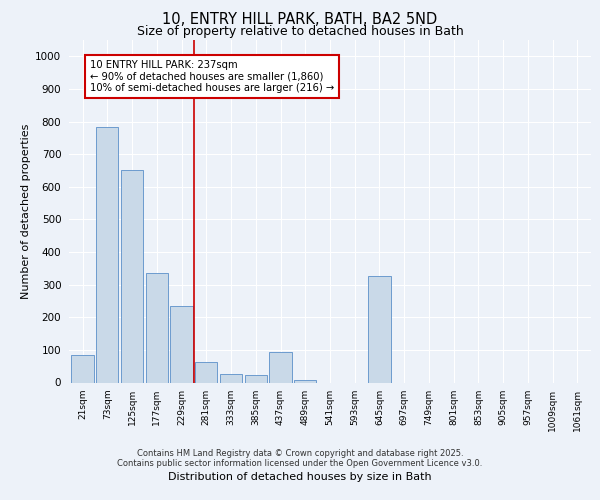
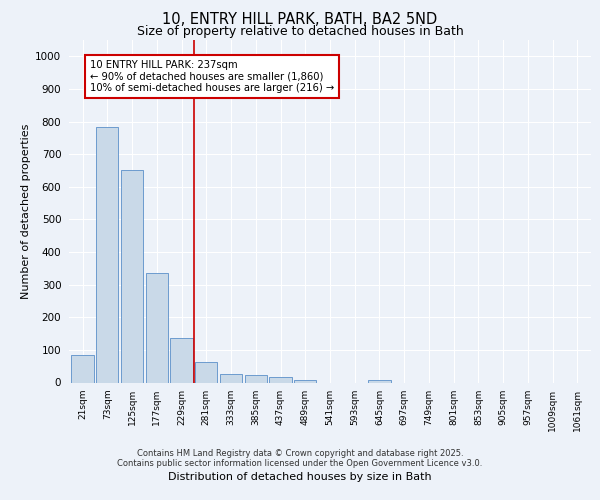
229sqm: 235 -> 135
437sqm: 95 -> 18
645sqm: 325 -> 9
